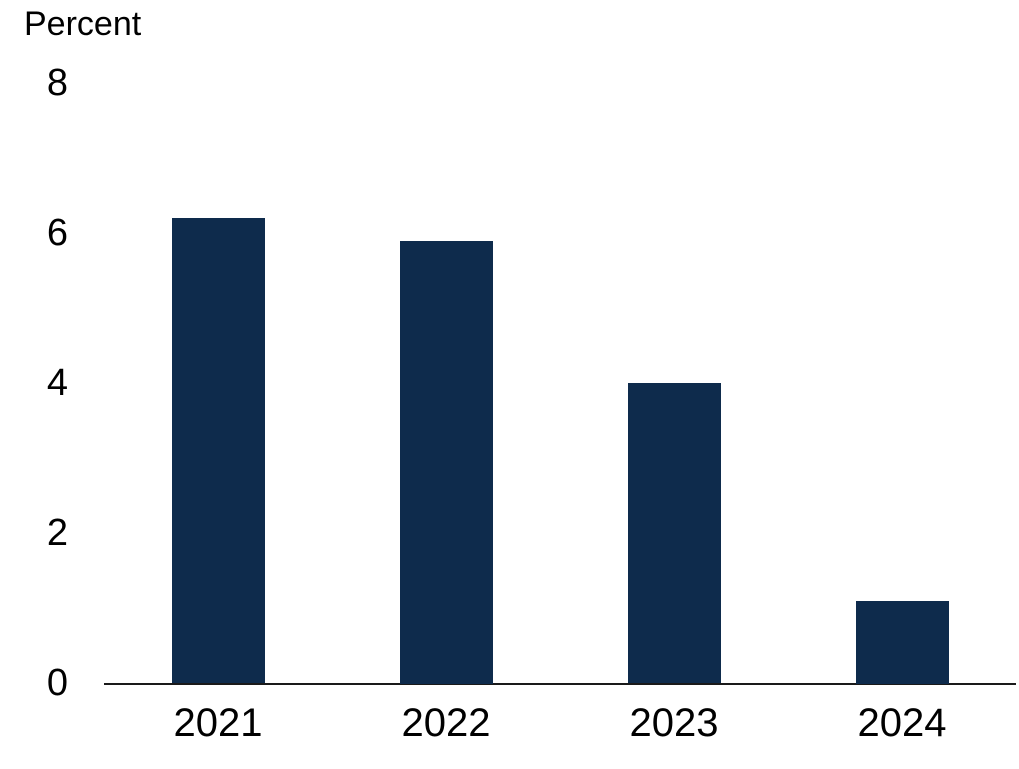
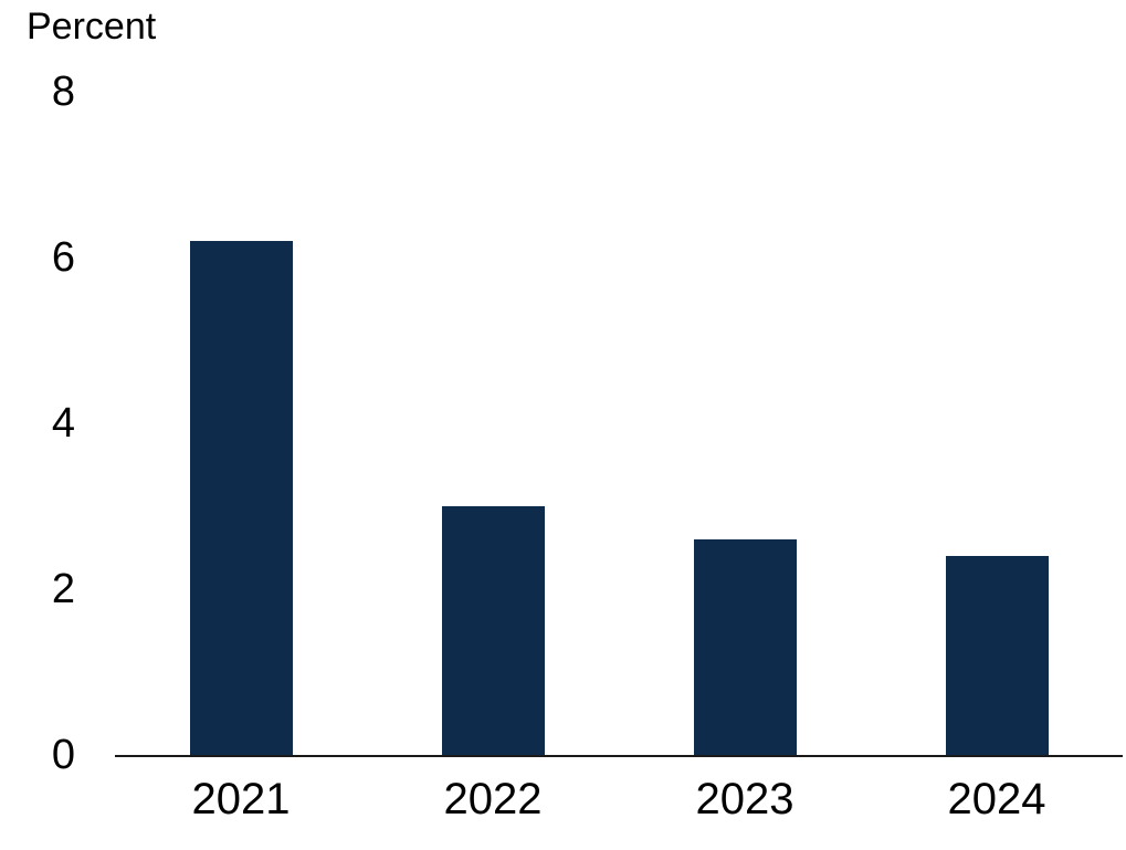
2022: 5.9 -> 3.0
2023: 4.0 -> 2.6
2024: 1.1 -> 2.4
